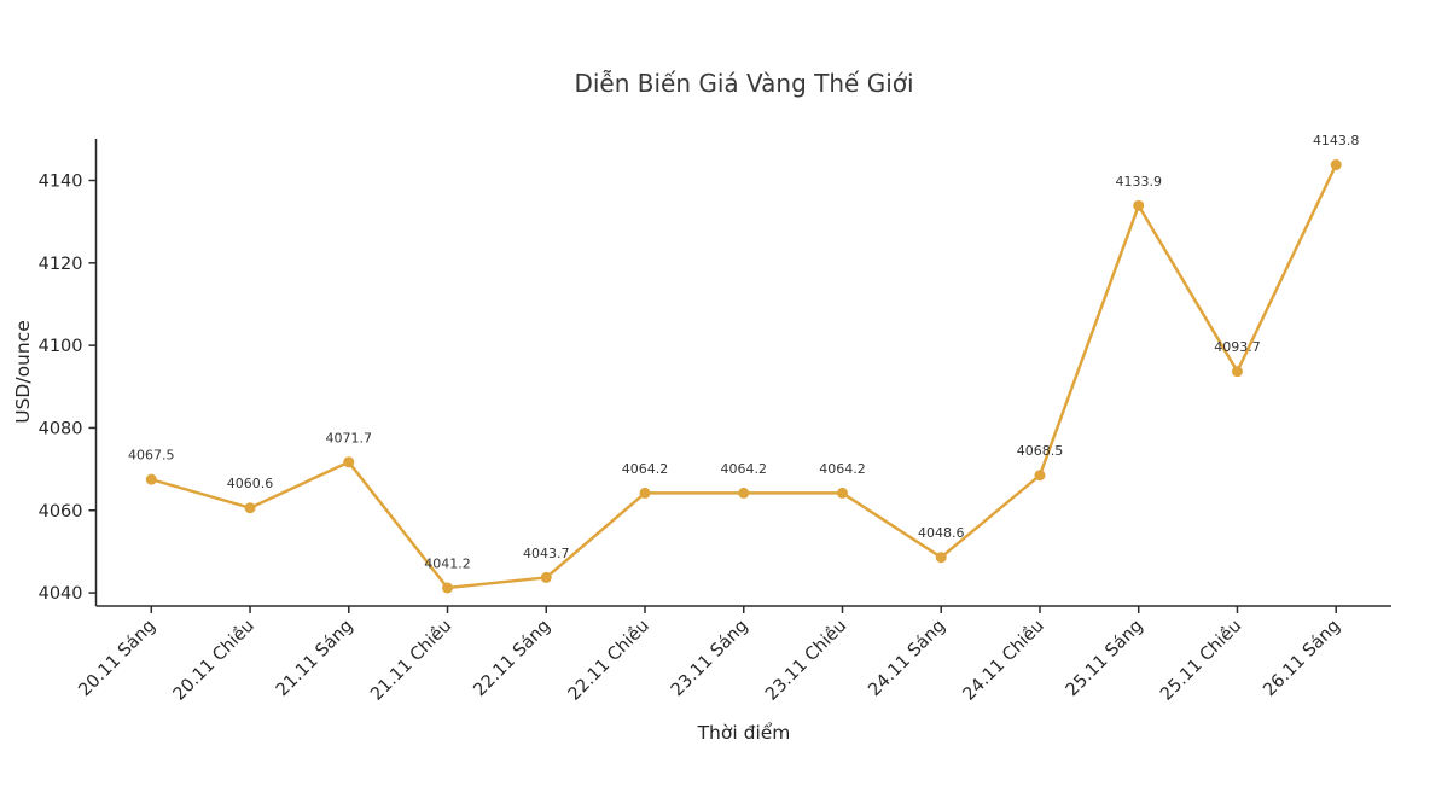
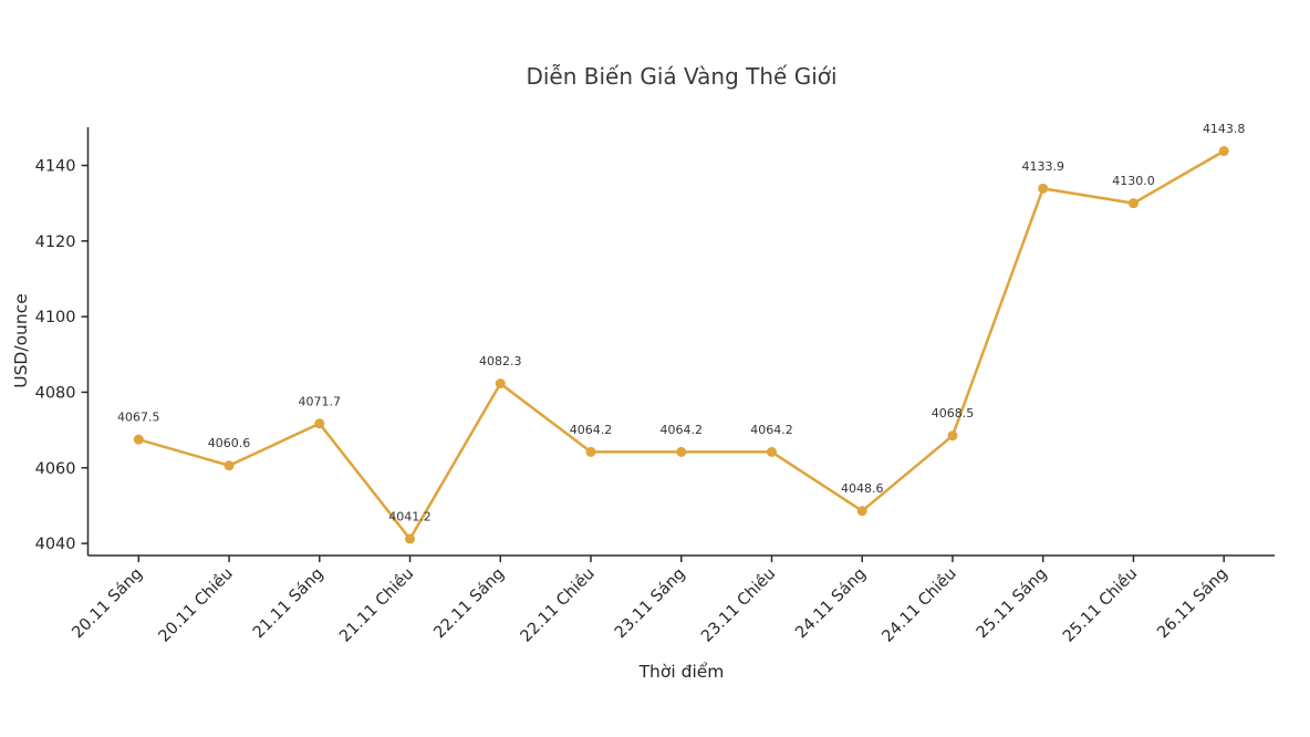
22.11 Sáng: 4043.7 -> 4082.3
25.11 Chiều: 4093.7 -> 4130.0
